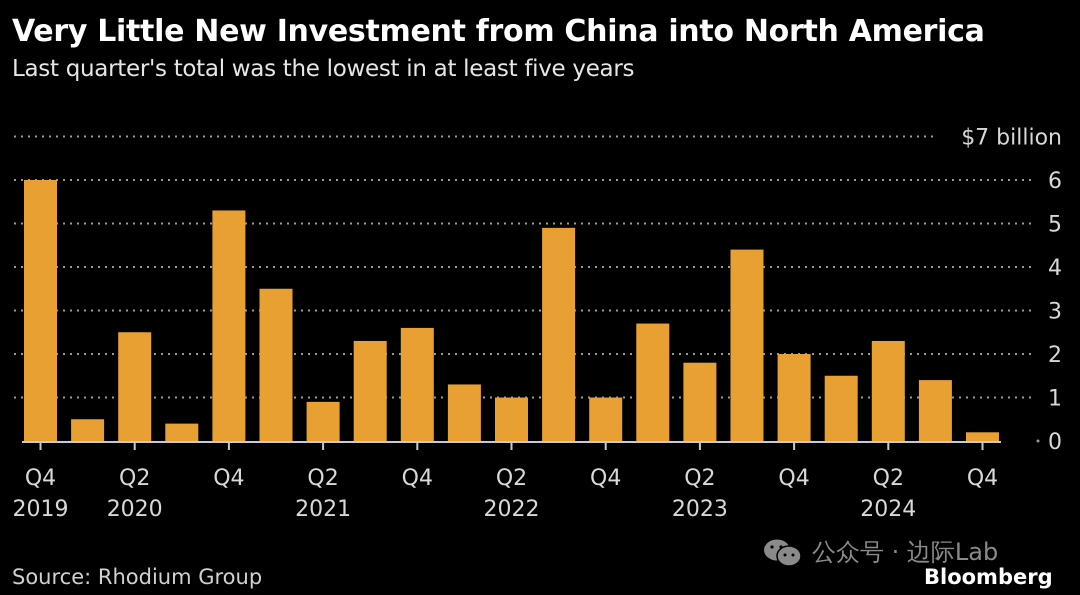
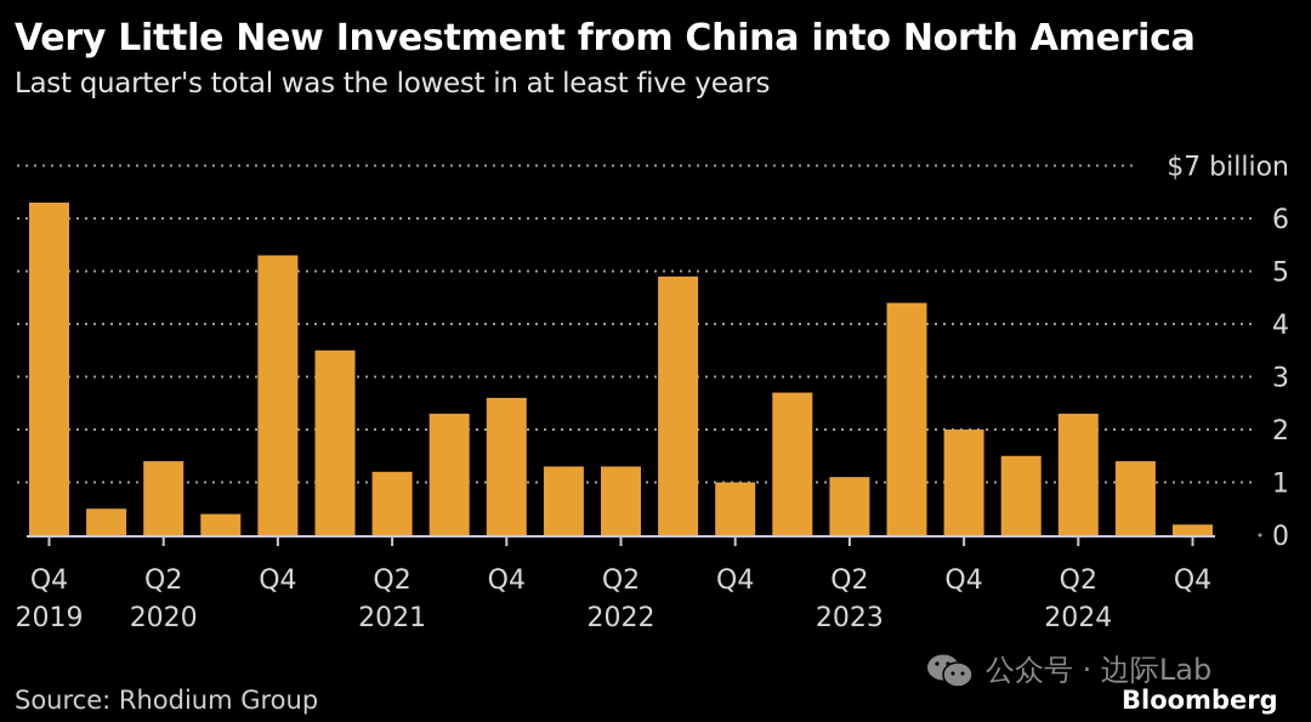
Q4 2019: 6.0 -> 6.3
Q2 2020: 2.5 -> 1.4
Q2 2021: 0.9 -> 1.2
Q2 2022: 1.0 -> 1.3
Q2 2023: 1.8 -> 1.1
